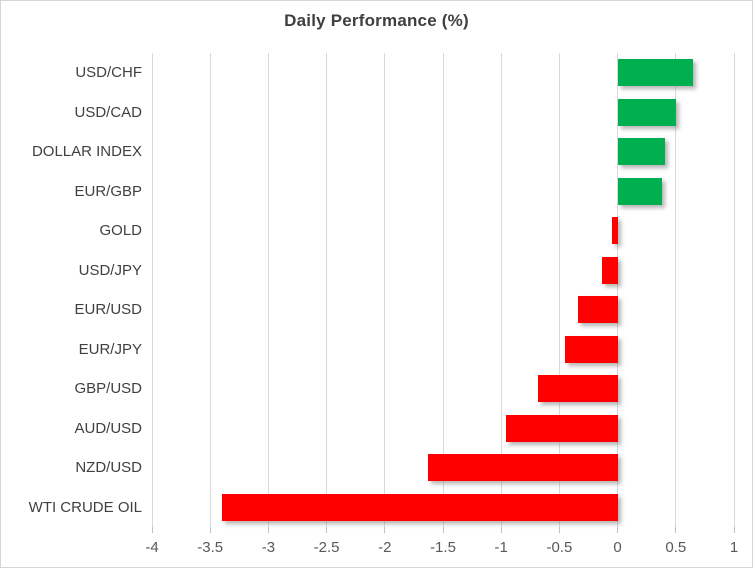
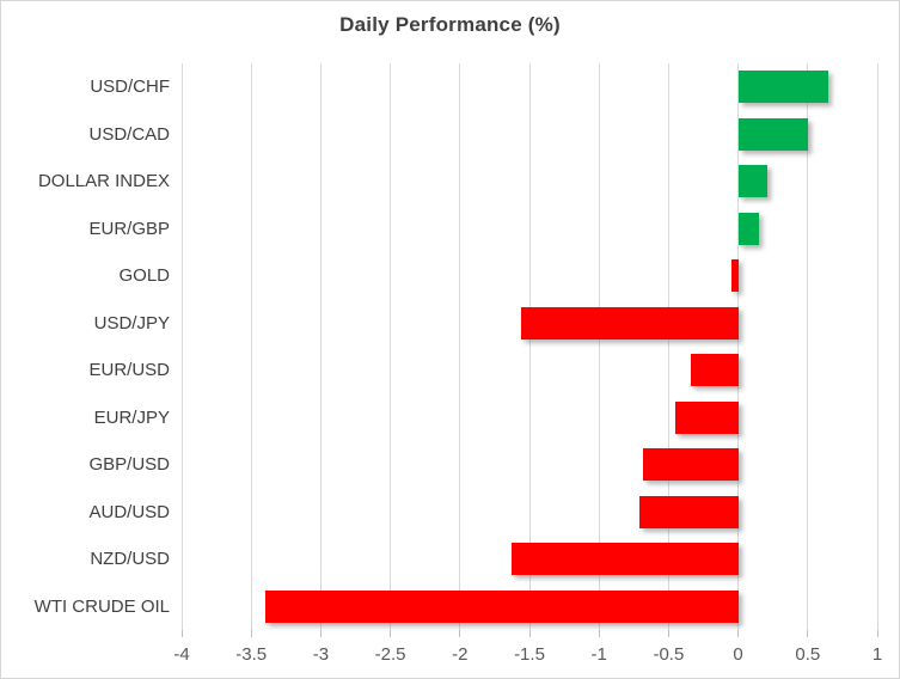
DOLLAR INDEX: 0.41 -> 0.21
EUR/GBP: 0.38 -> 0.15
USD/JPY: -0.13 -> -1.56
AUD/USD: -0.96 -> -0.71
